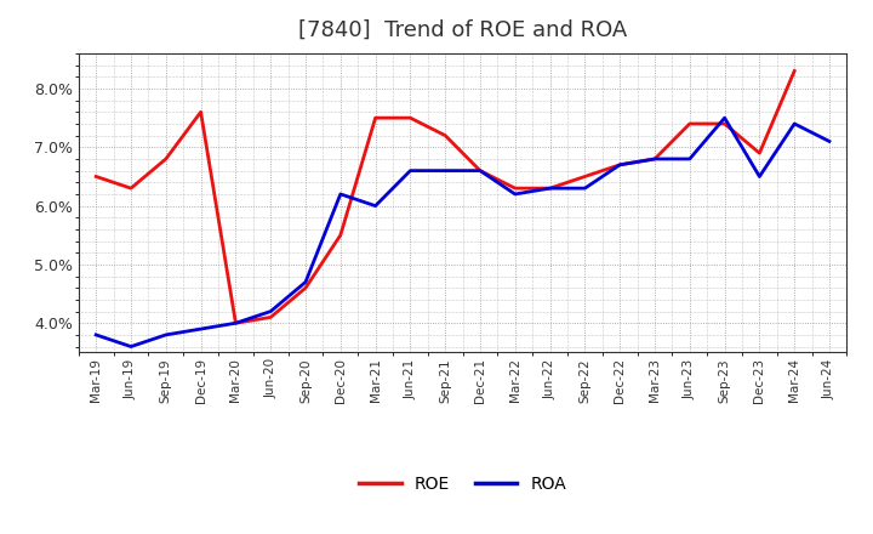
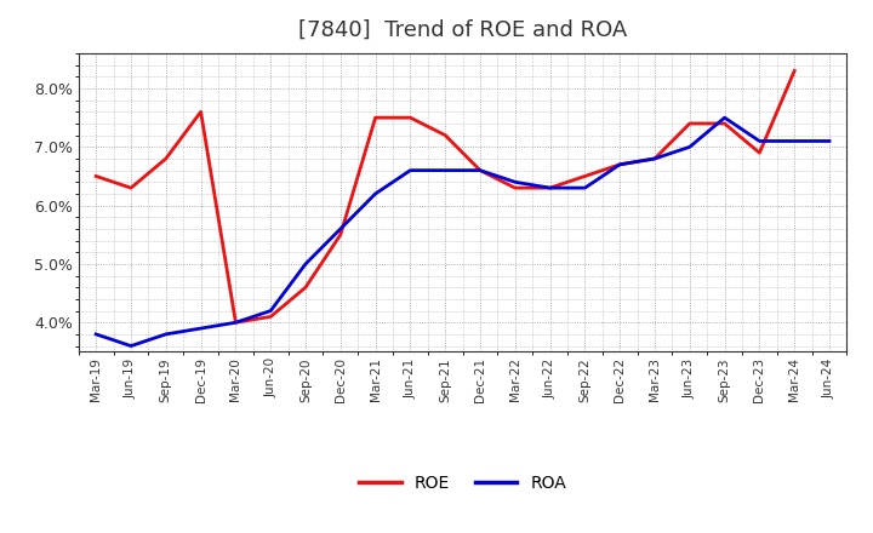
ROA/Sep-20: 4.7% -> 5.0%
ROA/Dec-20: 6.2% -> 5.6%
ROA/Mar-21: 6.0% -> 6.2%
ROA/Mar-22: 6.2% -> 6.4%
ROA/Jun-23: 6.8% -> 7.0%
ROA/Dec-23: 6.5% -> 7.1%
ROA/Mar-24: 7.4% -> 7.1%
